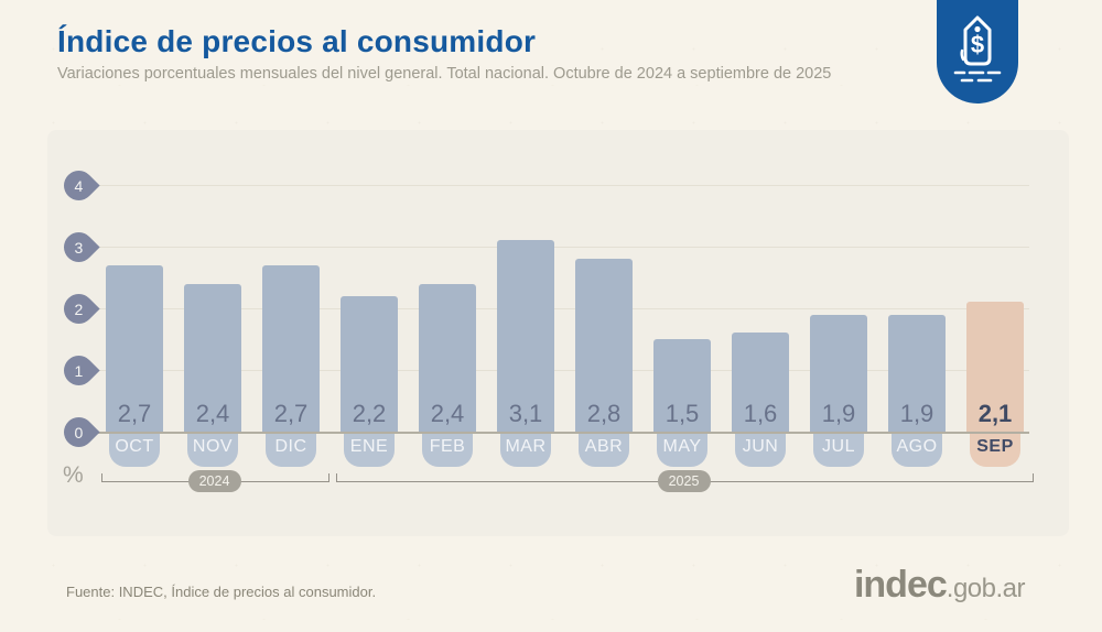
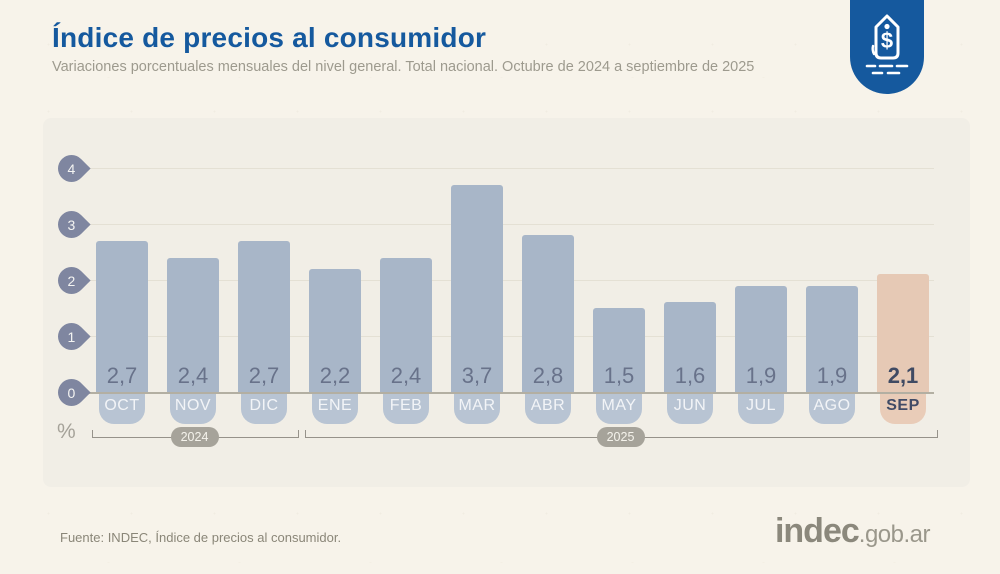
MAR: 3,1 -> 3,7
